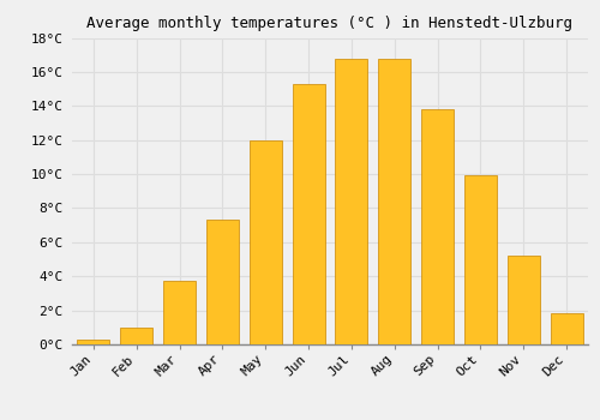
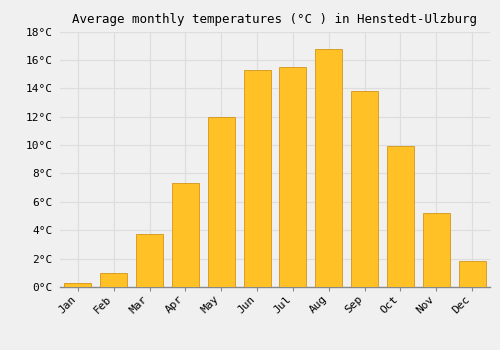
Jul: 16.8°C -> 15.5°C
